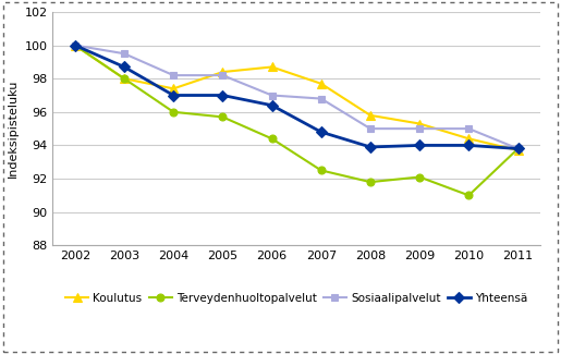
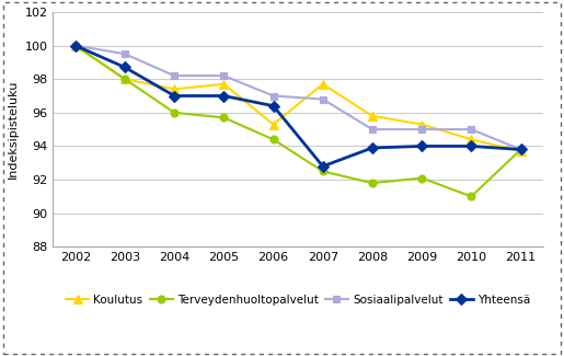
Koulutus/2005: 98.4 -> 97.7
Koulutus/2006: 98.7 -> 95.3
Yhteensä/2007: 94.8 -> 92.8
